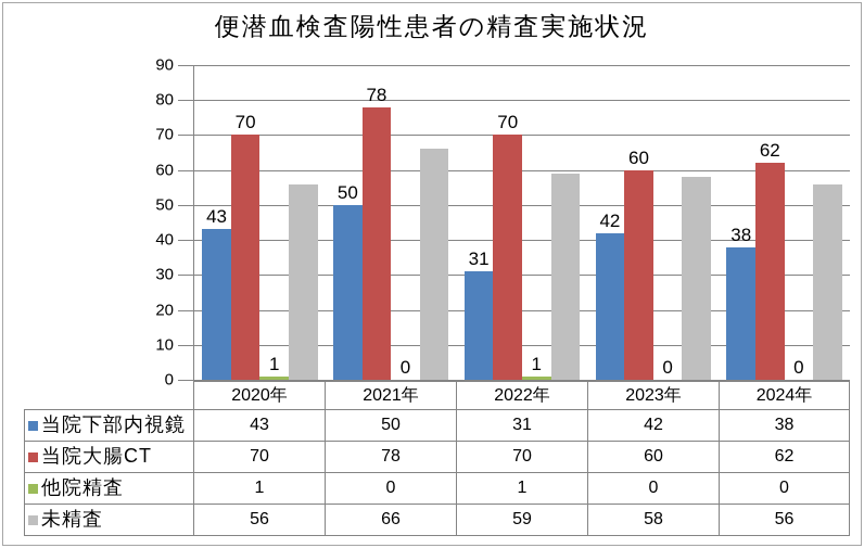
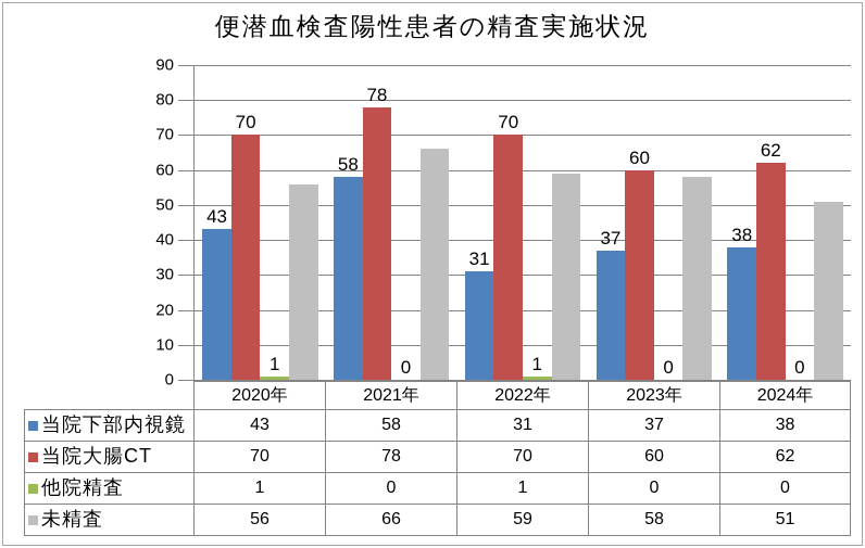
当院下部内視鏡/2021年: 50 -> 58
当院下部内視鏡/2023年: 42 -> 37
未精査/2024年: 56 -> 51
